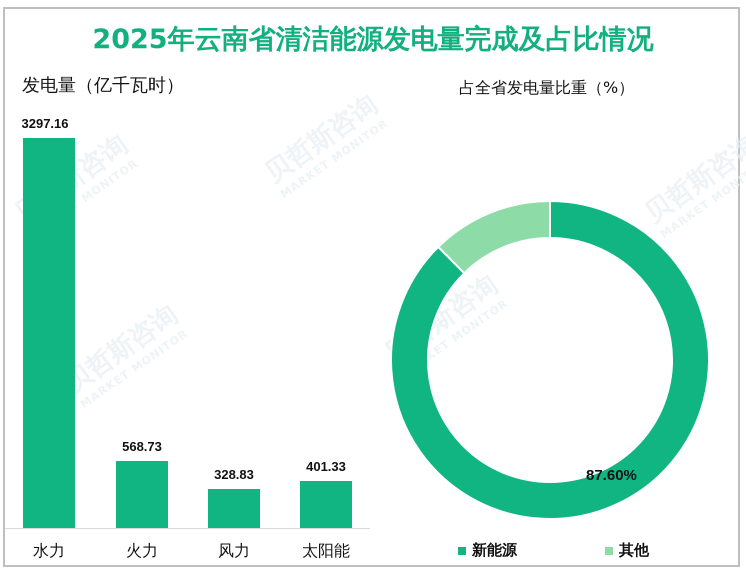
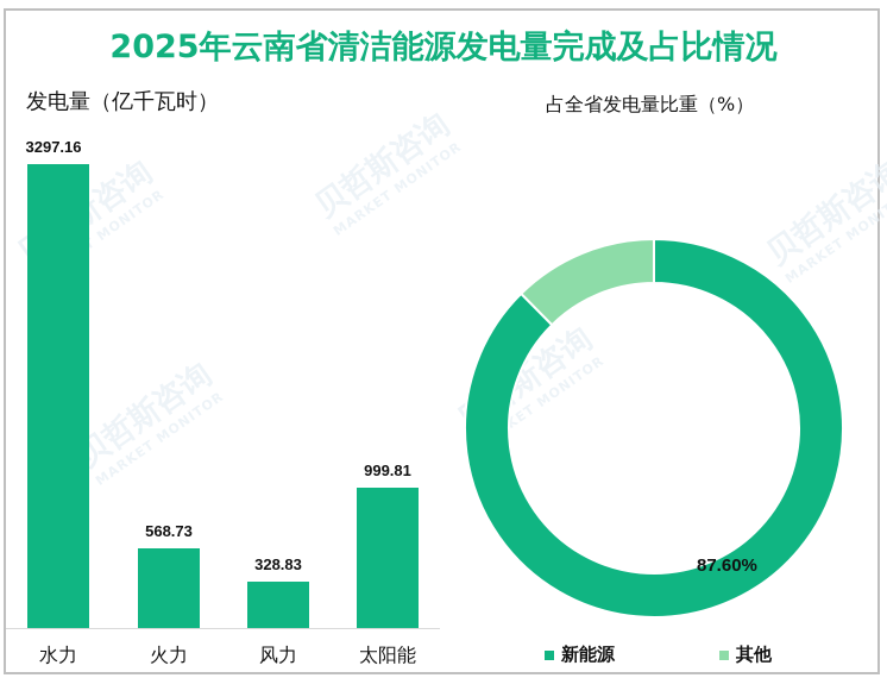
发电量（亿千瓦时）/太阳能: 401.33 -> 999.81
